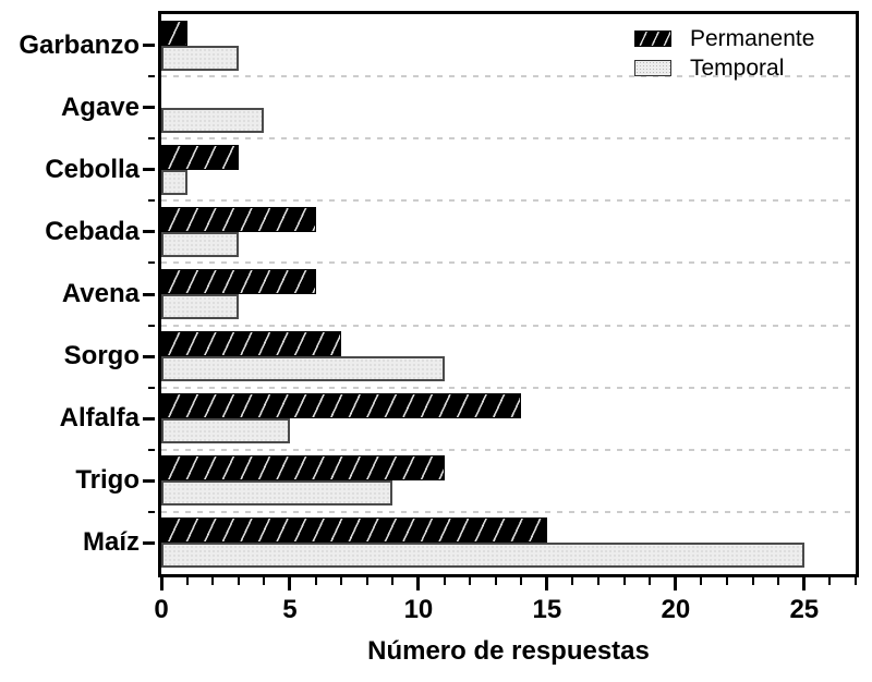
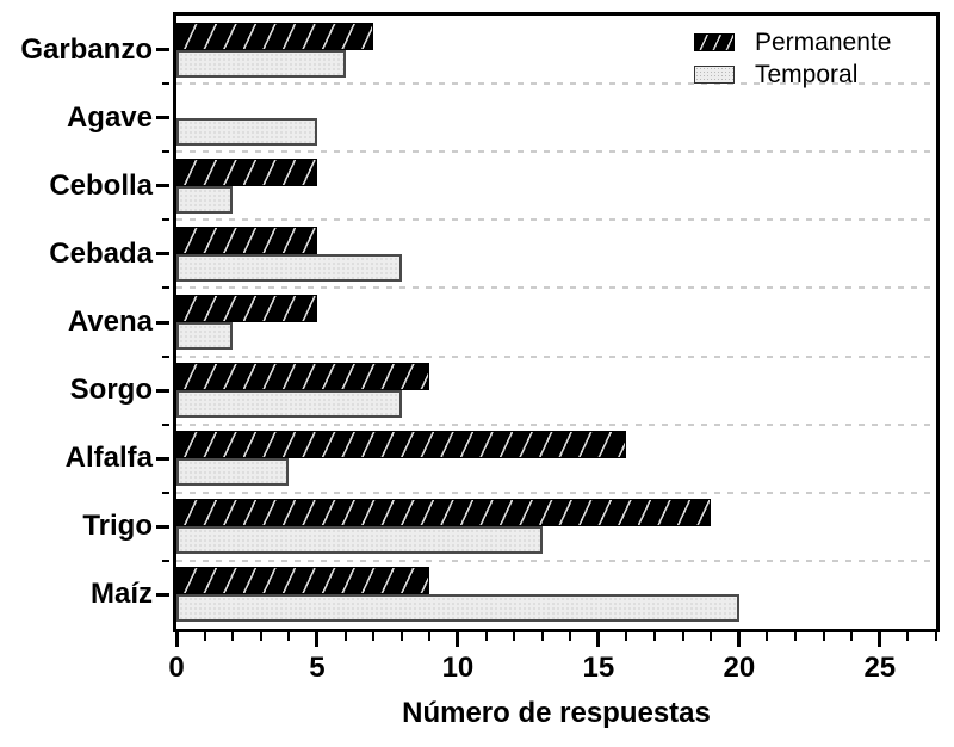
Permanente/Garbanzo: 1 -> 7
Temporal/Garbanzo: 3 -> 6
Temporal/Agave: 4 -> 5
Permanente/Cebolla: 3 -> 5
Temporal/Cebolla: 1 -> 2
Permanente/Cebada: 6 -> 5
Temporal/Cebada: 3 -> 8
Permanente/Avena: 6 -> 5
Temporal/Avena: 3 -> 2
Permanente/Sorgo: 7 -> 9
Temporal/Sorgo: 11 -> 8
Permanente/Alfalfa: 14 -> 16
Temporal/Alfalfa: 5 -> 4
Permanente/Trigo: 11 -> 19
Temporal/Trigo: 9 -> 13
Permanente/Maíz: 15 -> 9
Temporal/Maíz: 25 -> 20
